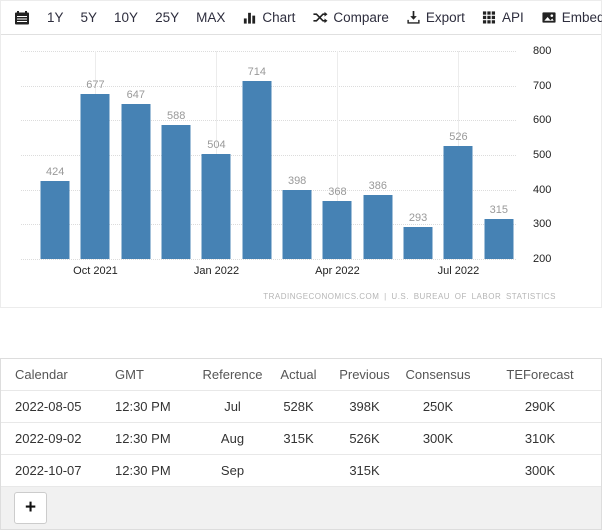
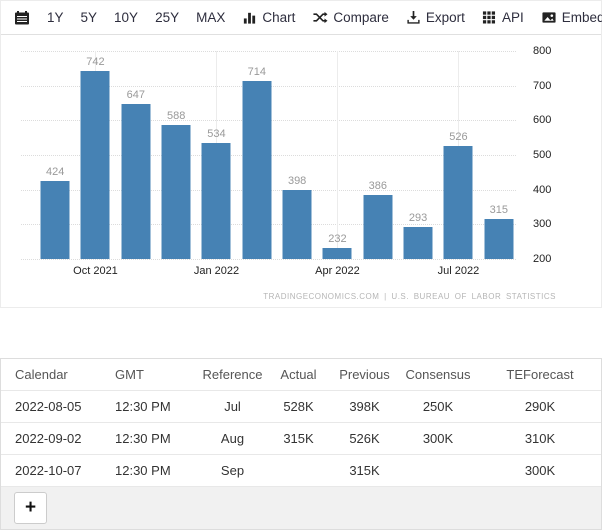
Oct 2021: 677 -> 742
Jan 2022: 504 -> 534
Apr 2022: 368 -> 232
